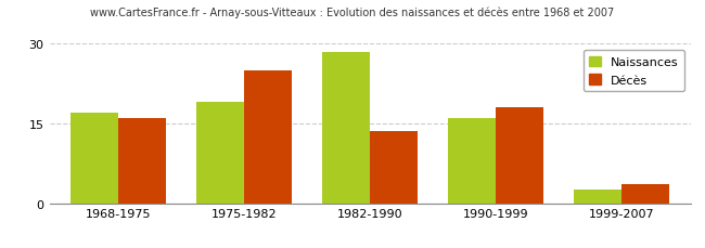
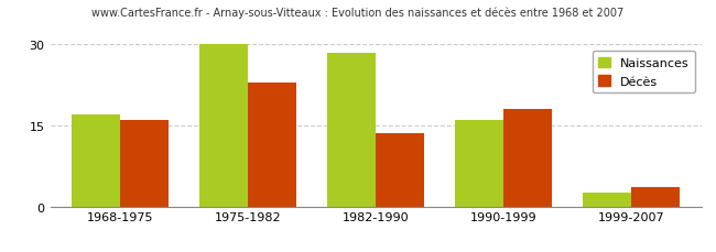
Naissances/1975-1982: 19.0 -> 30.0
Décès/1975-1982: 25.0 -> 23.0
